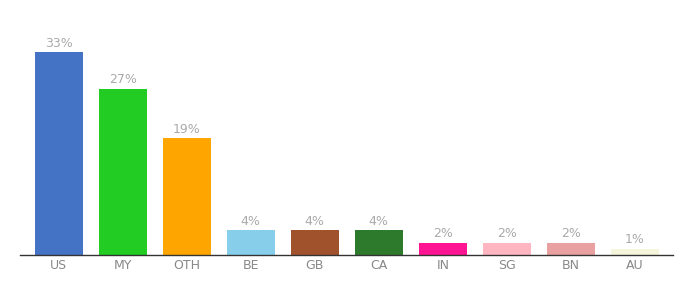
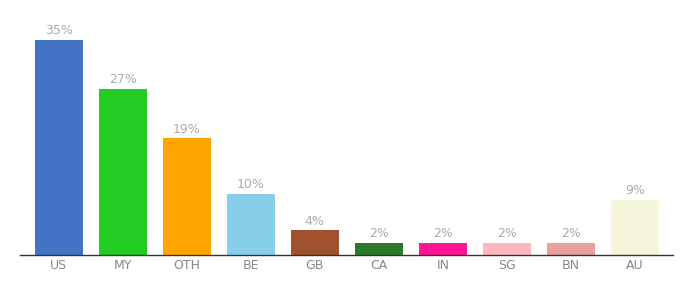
US: 33% -> 35%
BE: 4% -> 10%
CA: 4% -> 2%
AU: 1% -> 9%
